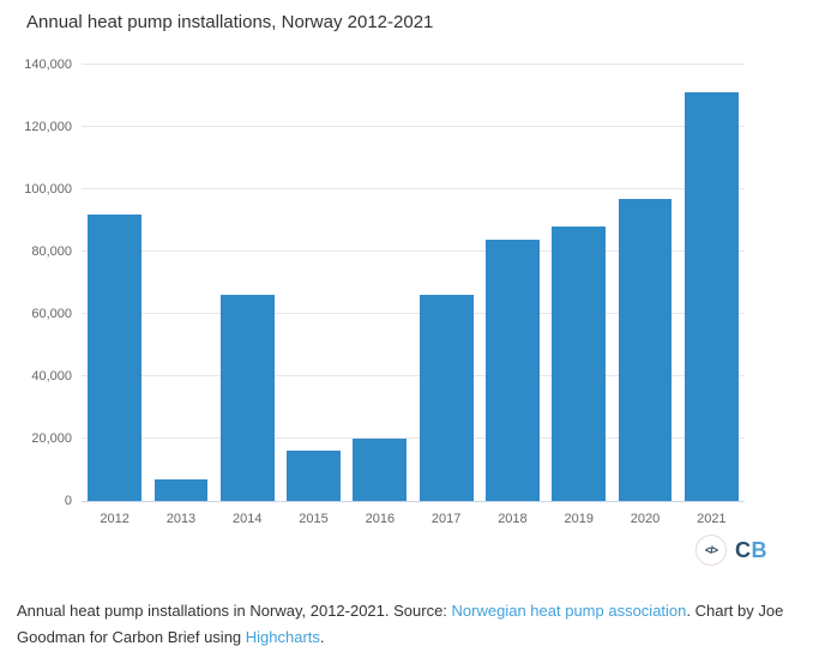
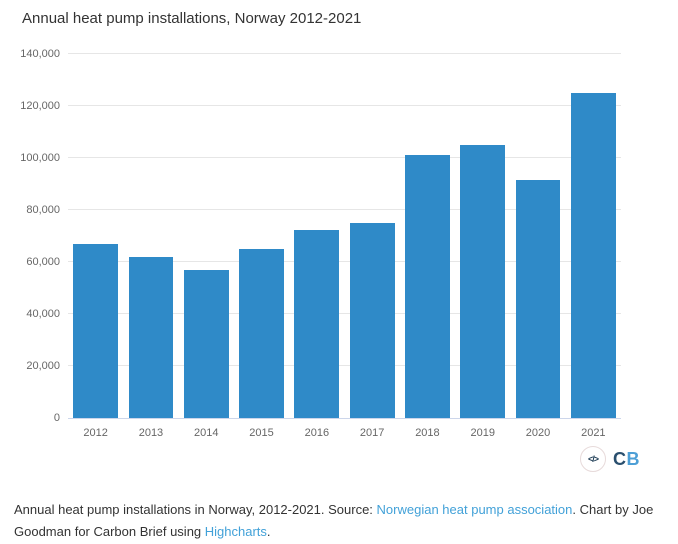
2012: 92000 -> 67000
2013: 7000 -> 62000
2014: 66000 -> 57000
2015: 16000 -> 65000
2016: 20000 -> 72000
2017: 66000 -> 75000
2018: 84000 -> 101000
2019: 88000 -> 105000
2020: 97000 -> 92000
2021: 131000 -> 125000
